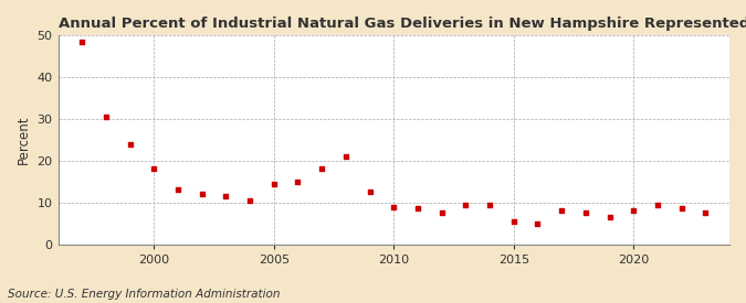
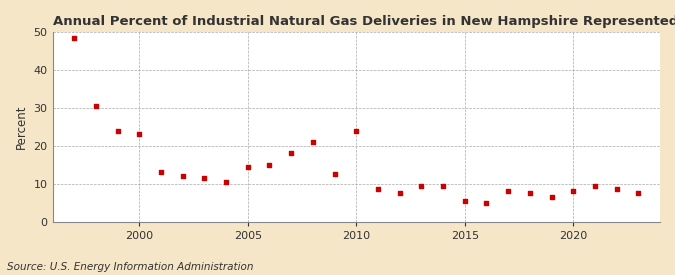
2000: 18.0 -> 23.0
2010: 9.0 -> 24.0
